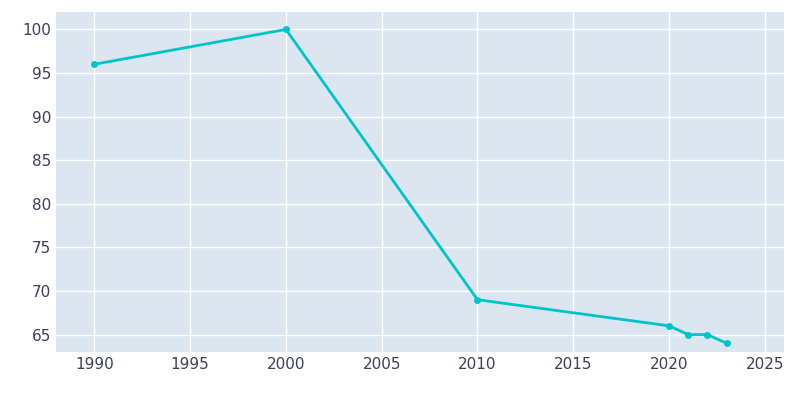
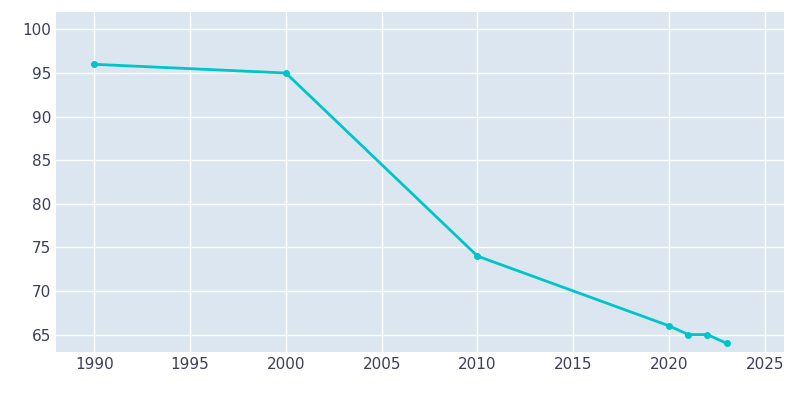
2000: 100 -> 95
2010: 69 -> 74
